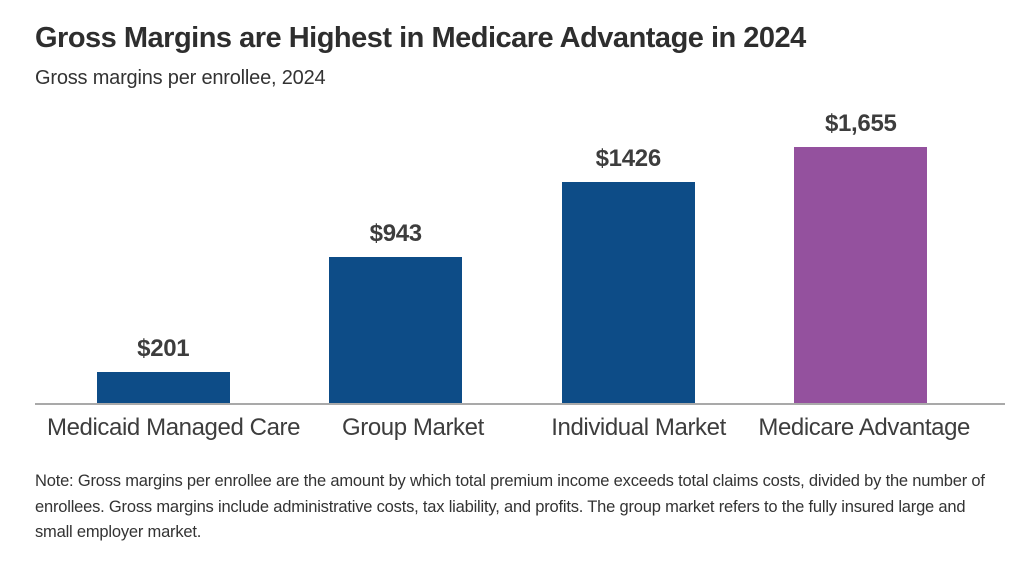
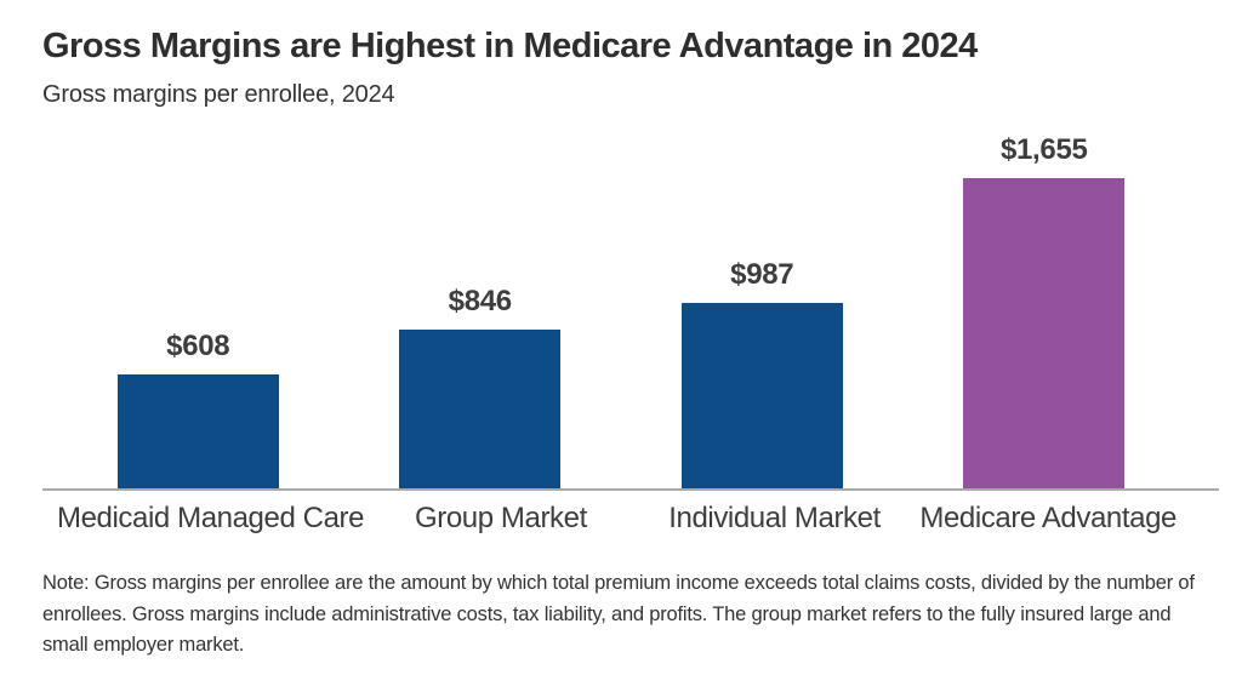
Medicaid Managed Care: $201 -> $608
Group Market: $943 -> $846
Individual Market: $1426 -> $987
